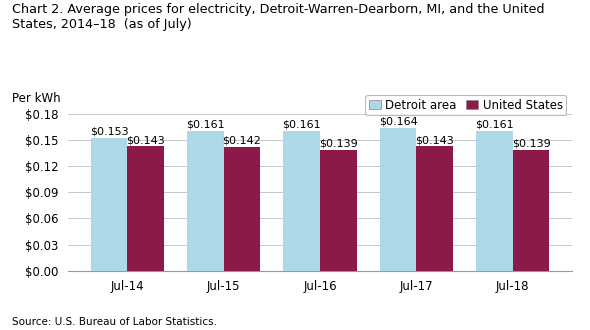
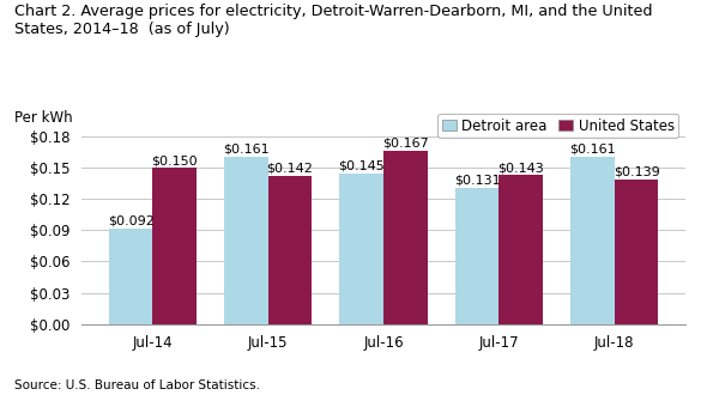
Detroit area/Jul-14: $0.153 -> $0.092
United States/Jul-14: $0.143 -> $0.150
Detroit area/Jul-16: $0.161 -> $0.145
United States/Jul-16: $0.139 -> $0.167
Detroit area/Jul-17: $0.164 -> $0.131
